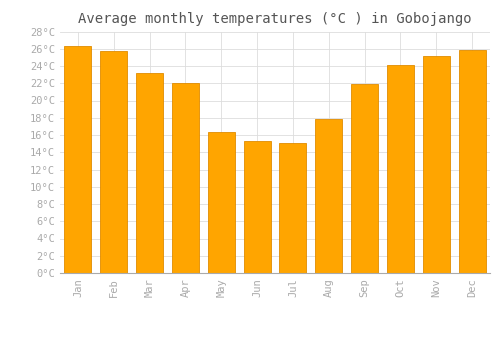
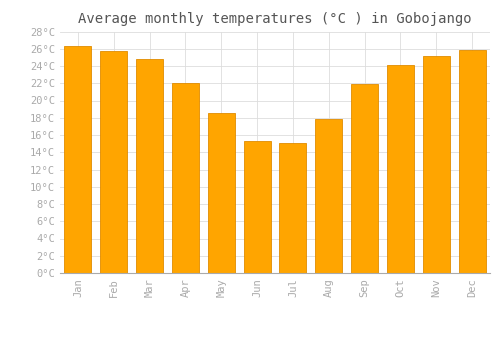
Mar: 23.2°C -> 24.8°C
May: 16.4°C -> 18.5°C
